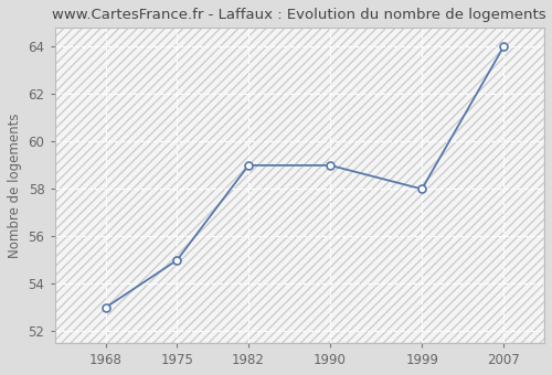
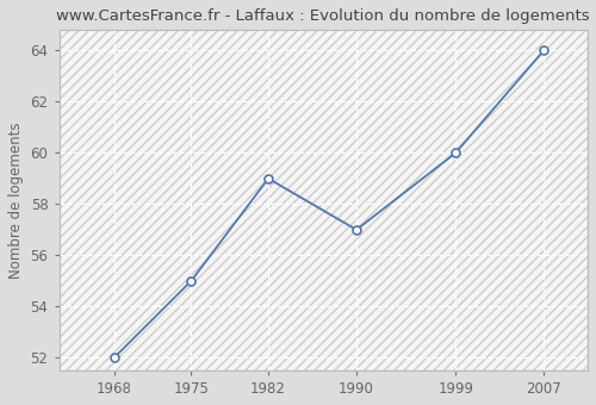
1968: 53 -> 52
1990: 59 -> 57
1999: 58 -> 60
